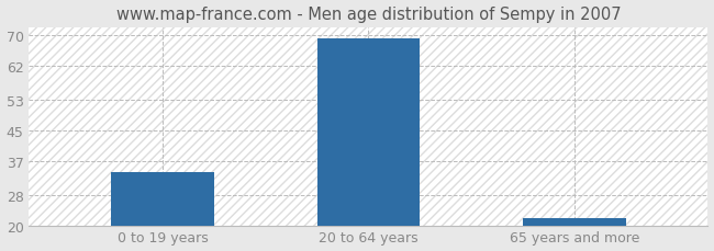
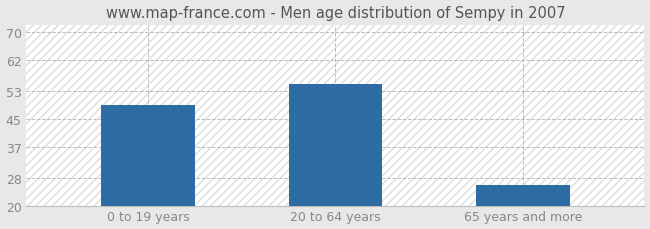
0 to 19 years: 34 -> 49
20 to 64 years: 69 -> 55
65 years and more: 22 -> 26
